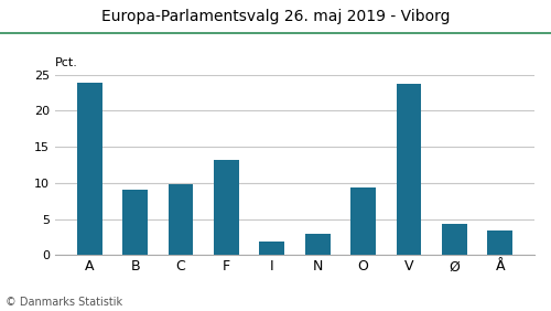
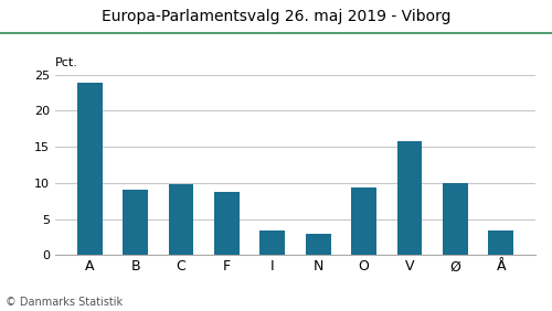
F: 13.2 -> 8.8
I: 1.9 -> 3.4
V: 23.7 -> 15.8
Ø: 4.3 -> 10.0
